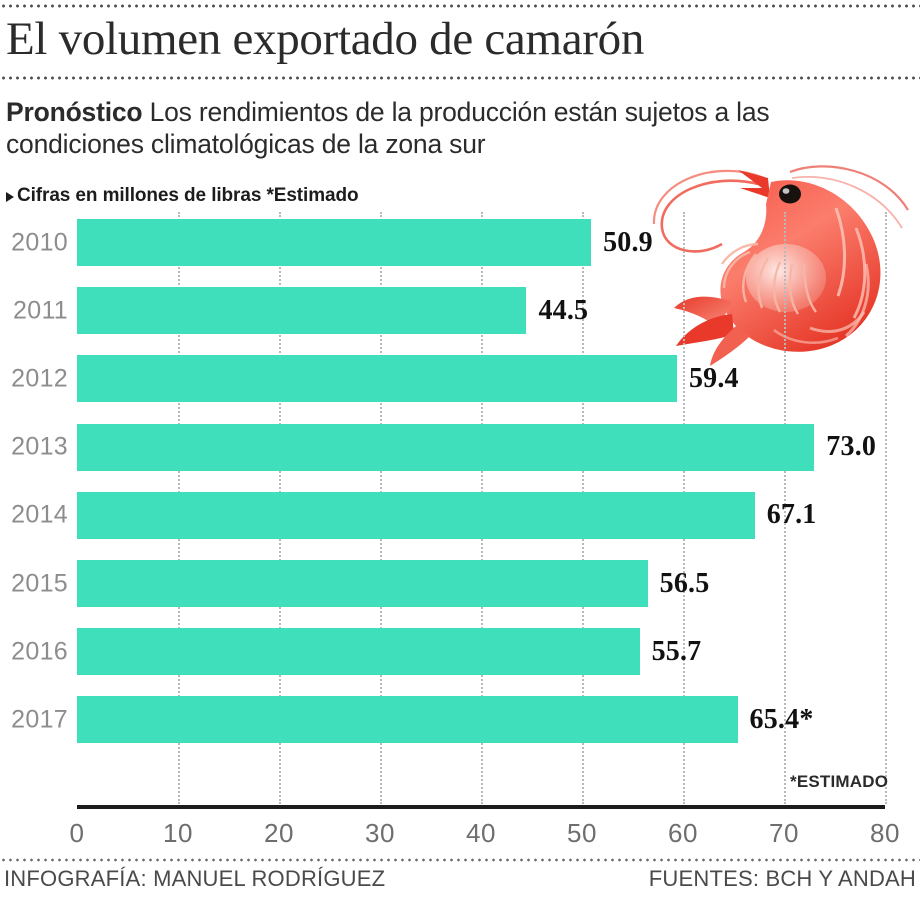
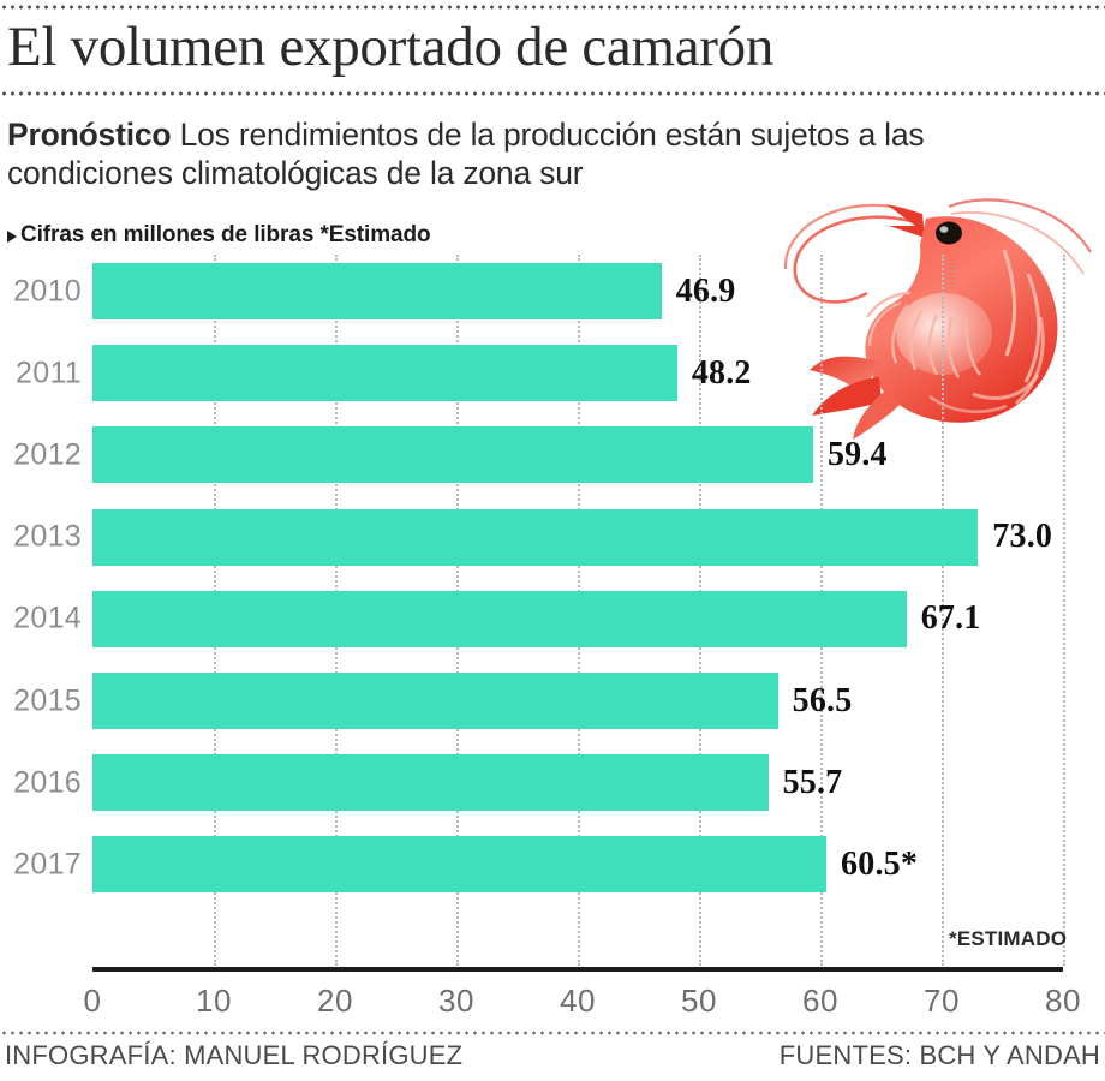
2010: 50.9 -> 46.9
2011: 44.5 -> 48.2
2017: 65.4 -> 60.5
